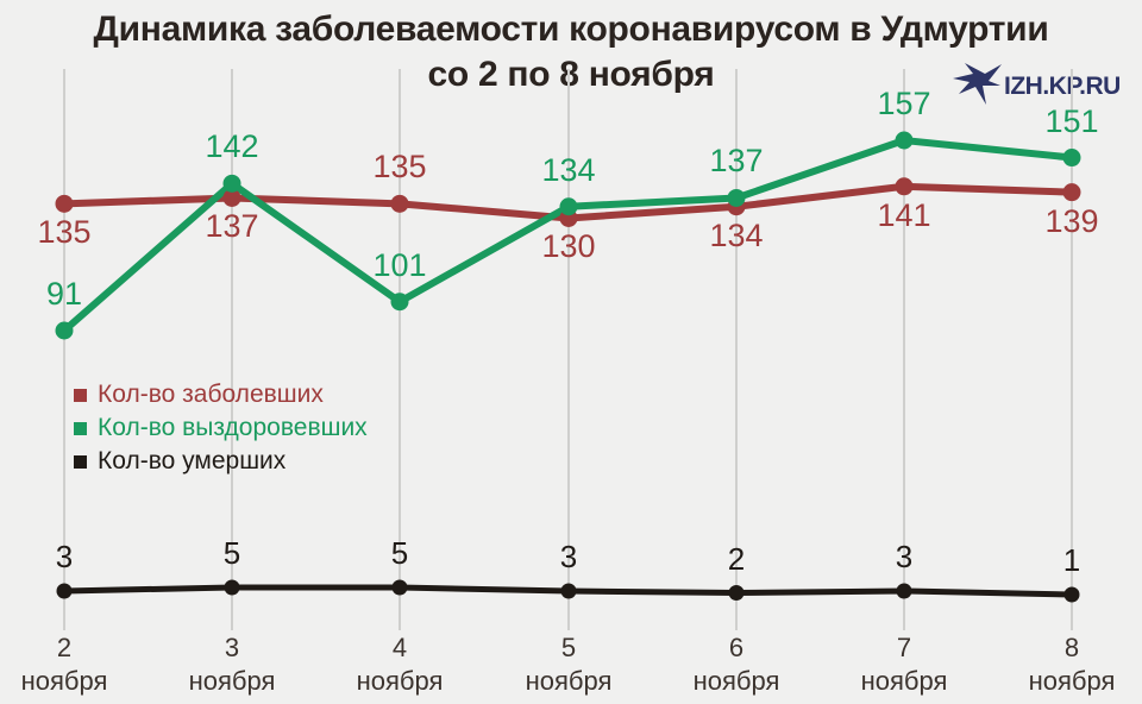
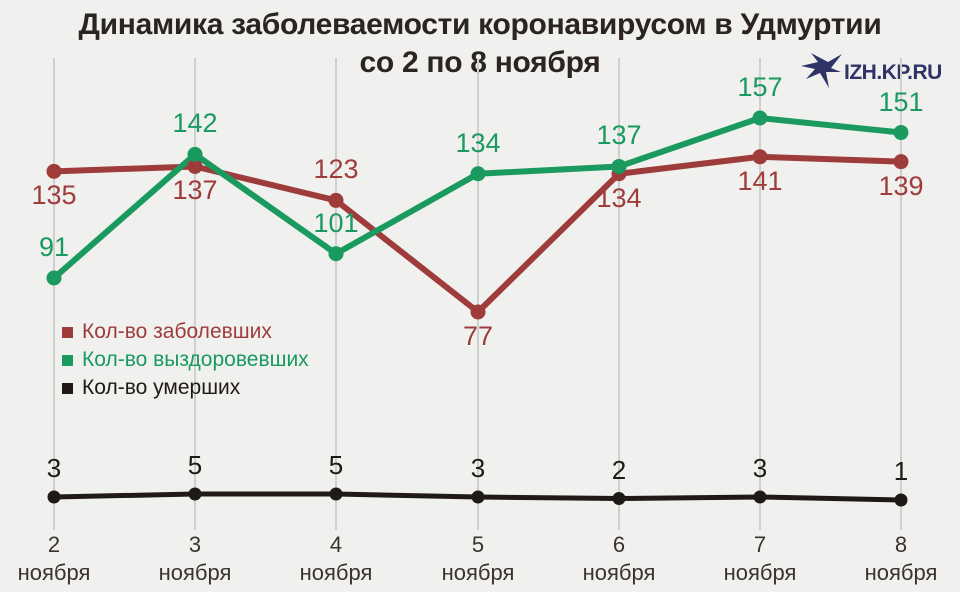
Кол-во заболевших/4 ноября: 135 -> 123
Кол-во заболевших/5 ноября: 130 -> 77
